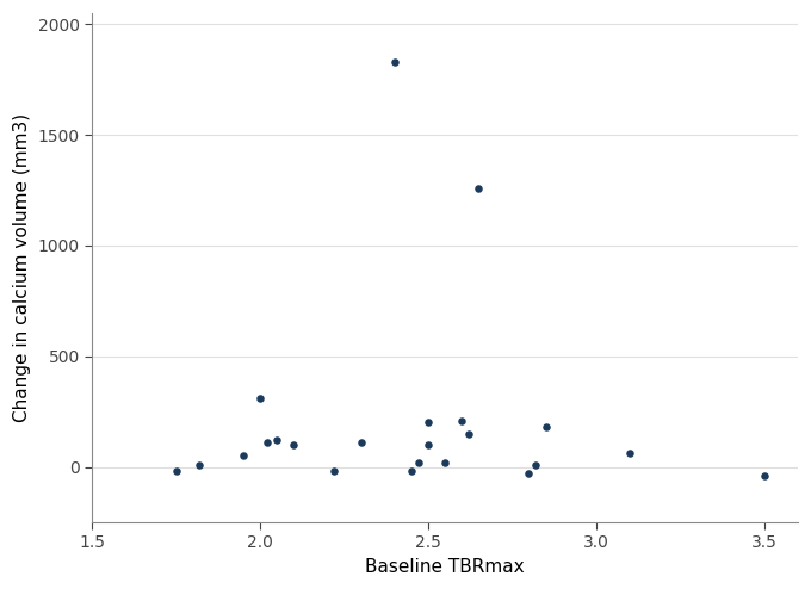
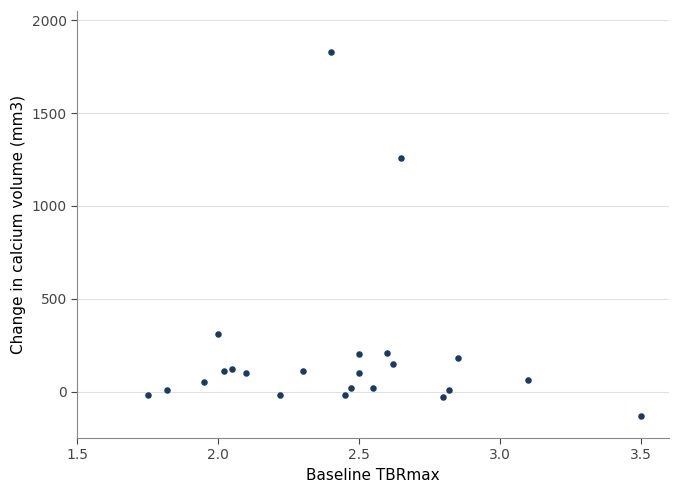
3.5: -40 -> -130
